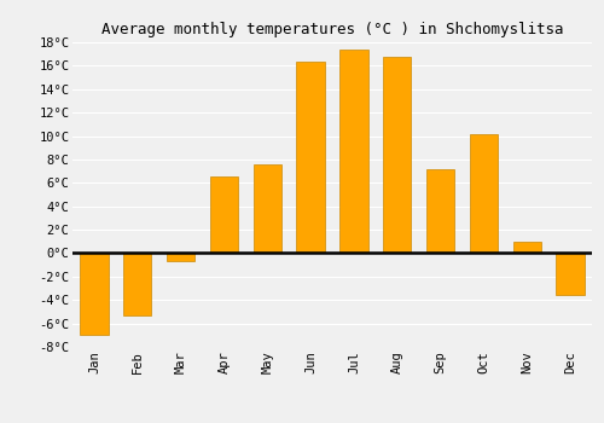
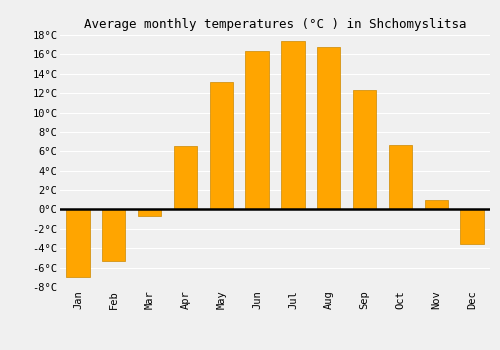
May: 7.6°C -> 13.2°C
Sep: 7.2°C -> 12.3°C
Oct: 10.2°C -> 6.7°C
